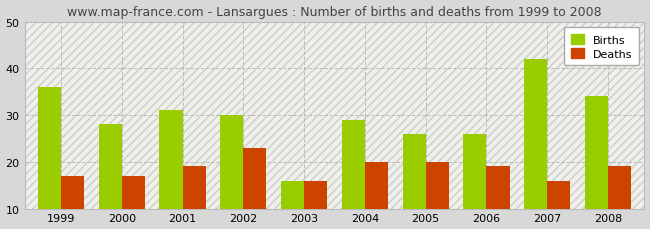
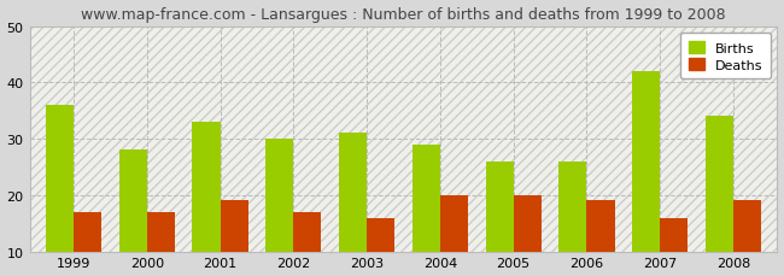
Births/2001: 31 -> 33
Deaths/2002: 23 -> 17
Births/2003: 16 -> 31
